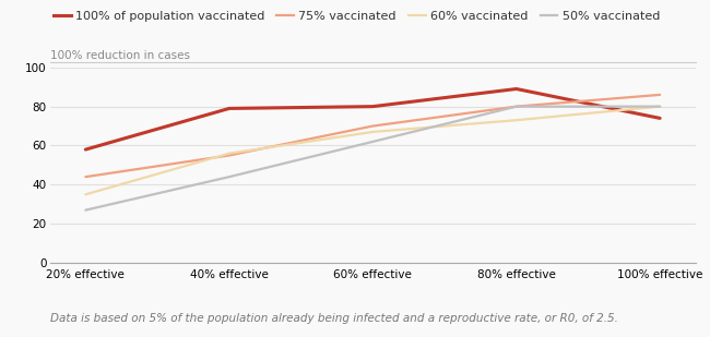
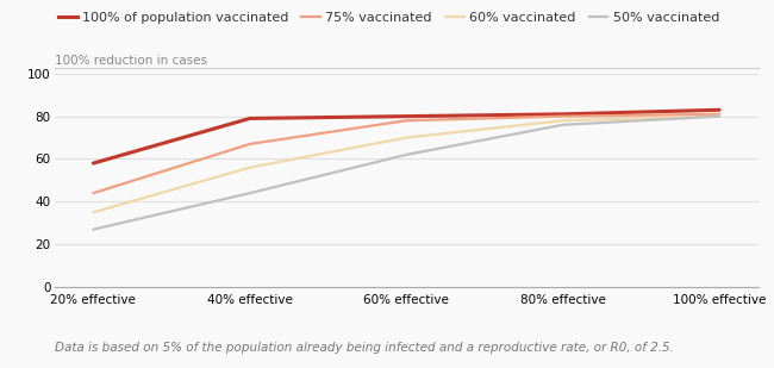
75% vaccinated/40% effective: 55 -> 67
75% vaccinated/60% effective: 70 -> 78
60% vaccinated/60% effective: 67 -> 70
100% of population vaccinated/80% effective: 89 -> 81
60% vaccinated/80% effective: 73 -> 78
50% vaccinated/80% effective: 80 -> 76
100% of population vaccinated/100% effective: 74 -> 83
75% vaccinated/100% effective: 86 -> 81
